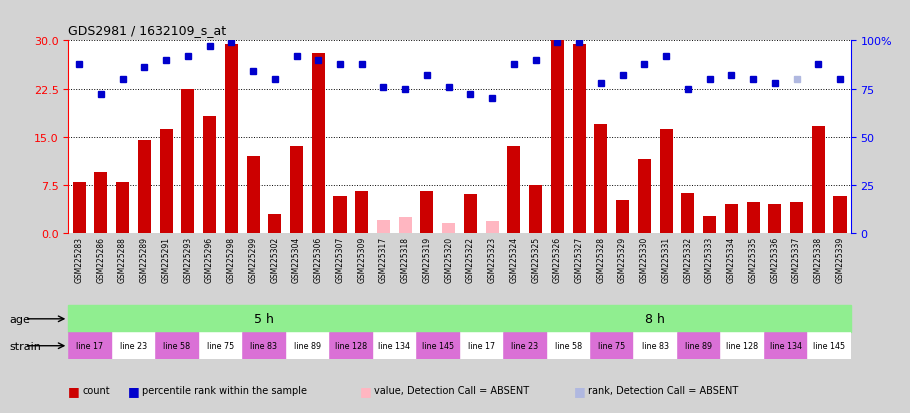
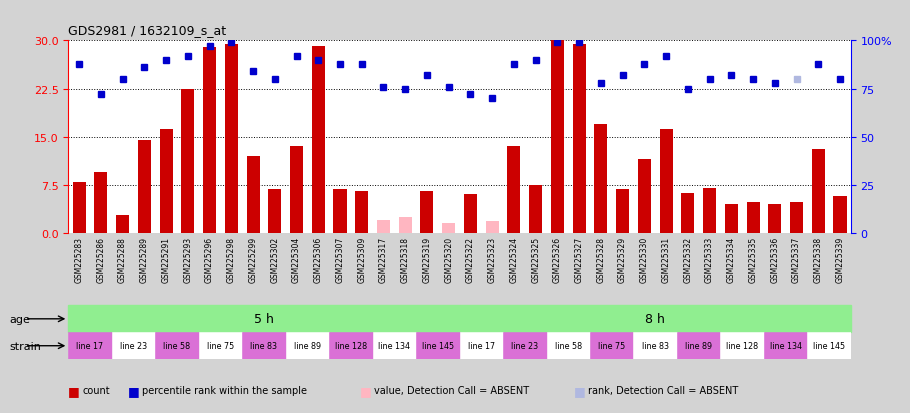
GSM225288: 8.0 -> 2.8
GSM225296: 18.2 -> 29.0
GSM225302: 3.0 -> 6.8
GSM225306: 28.0 -> 29.2
GSM225307: 5.8 -> 6.8
GSM225329: 5.2 -> 6.8
GSM225333: 2.6 -> 7.0
GSM225338: 16.6 -> 13.0
